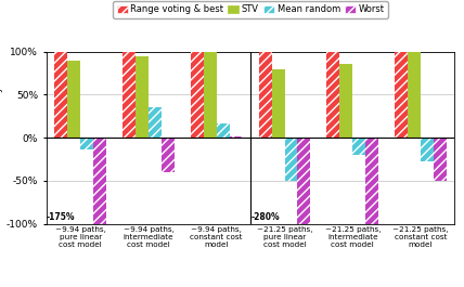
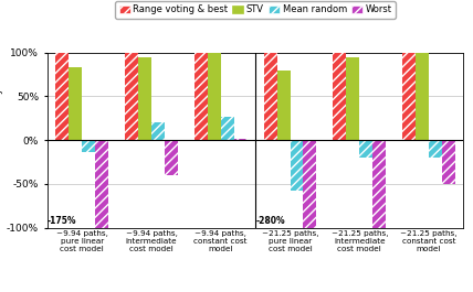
STV/~9.94 paths, pure linear cost model: 90% -> 83%
Mean random/~9.94 paths, intermediate cost model: 36% -> 20%
Mean random/~9.94 paths, constant cost model: 16% -> 27%
Mean random/~21.25 paths, pure linear cost model: -50% -> -57%
STV/~21.25 paths, intermediate cost model: 86% -> 95%
Mean random/~21.25 paths, constant cost model: -28% -> -20%
